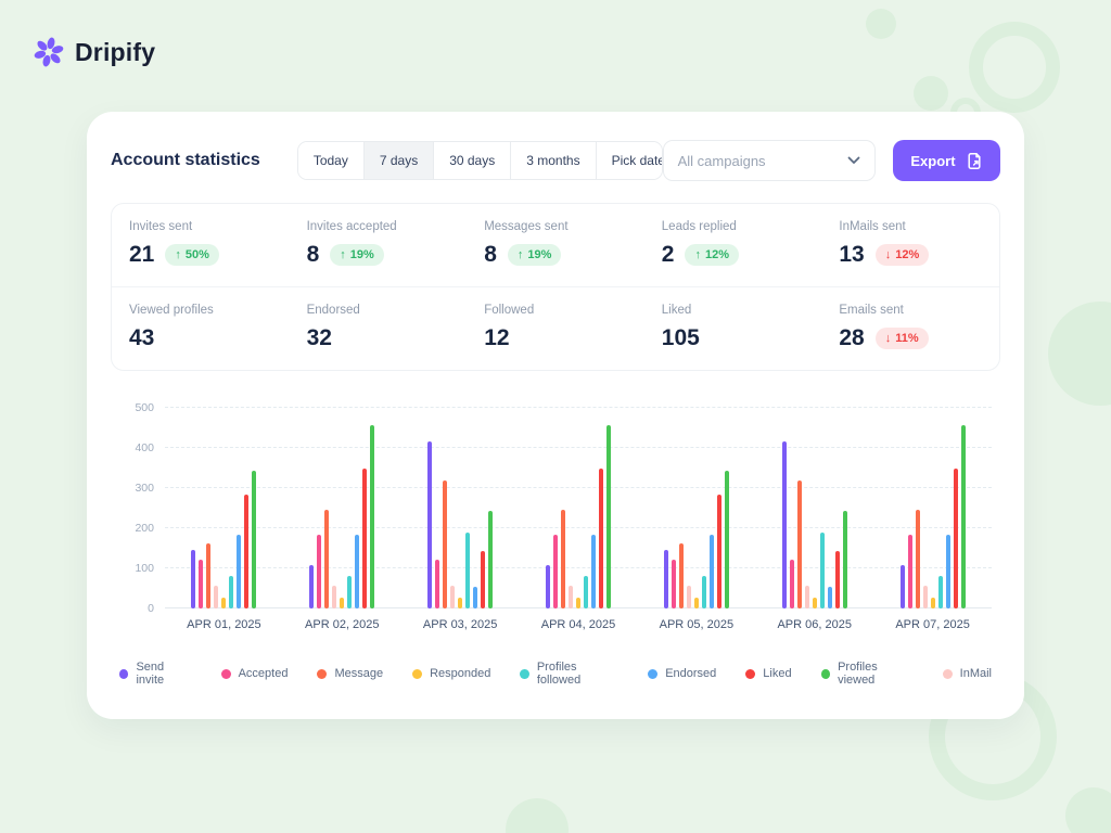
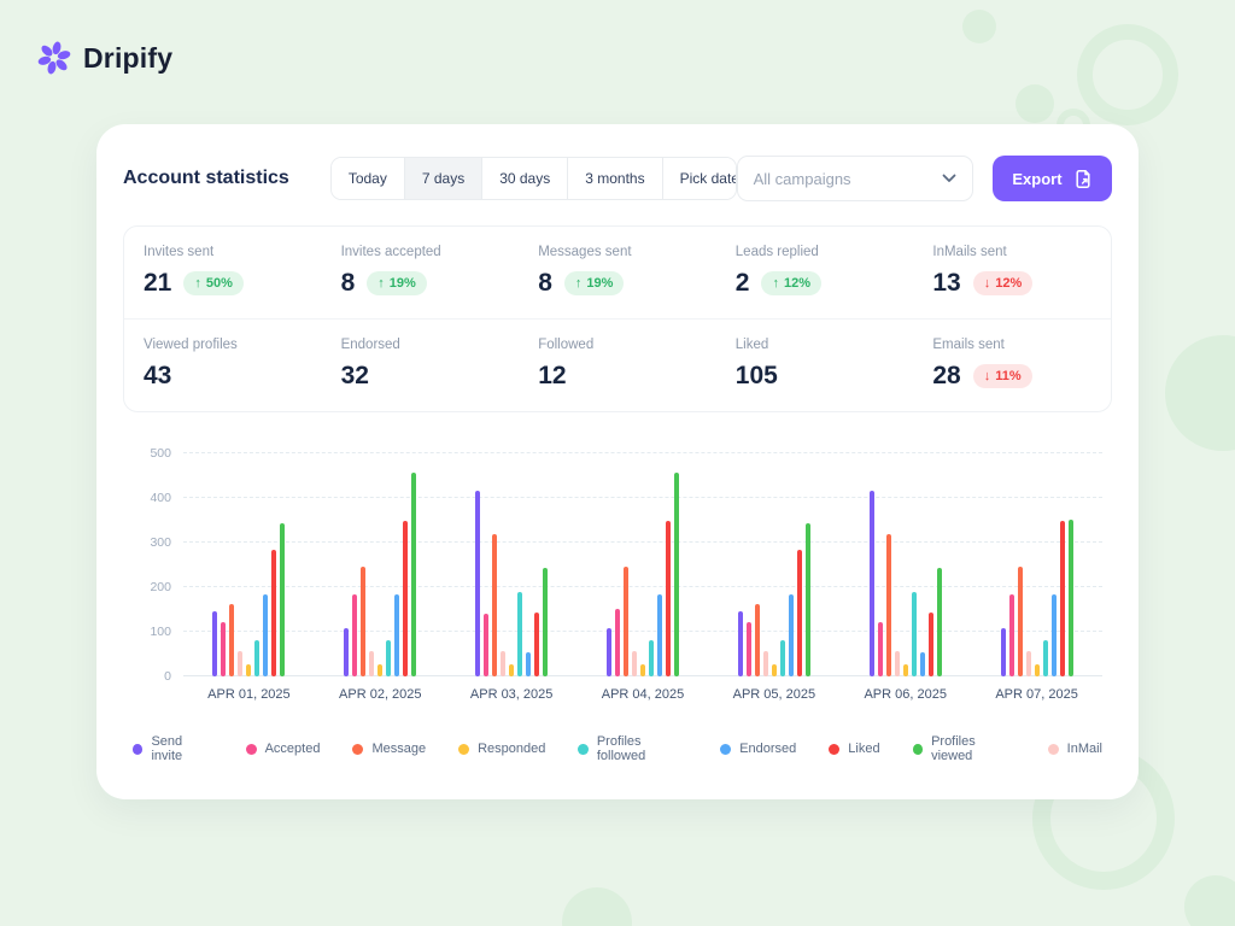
Accepted/APR 03, 2025: 120 -> 140
Accepted/APR 04, 2025: 180 -> 150
Profiles viewed/APR 07, 2025: 460 -> 350
